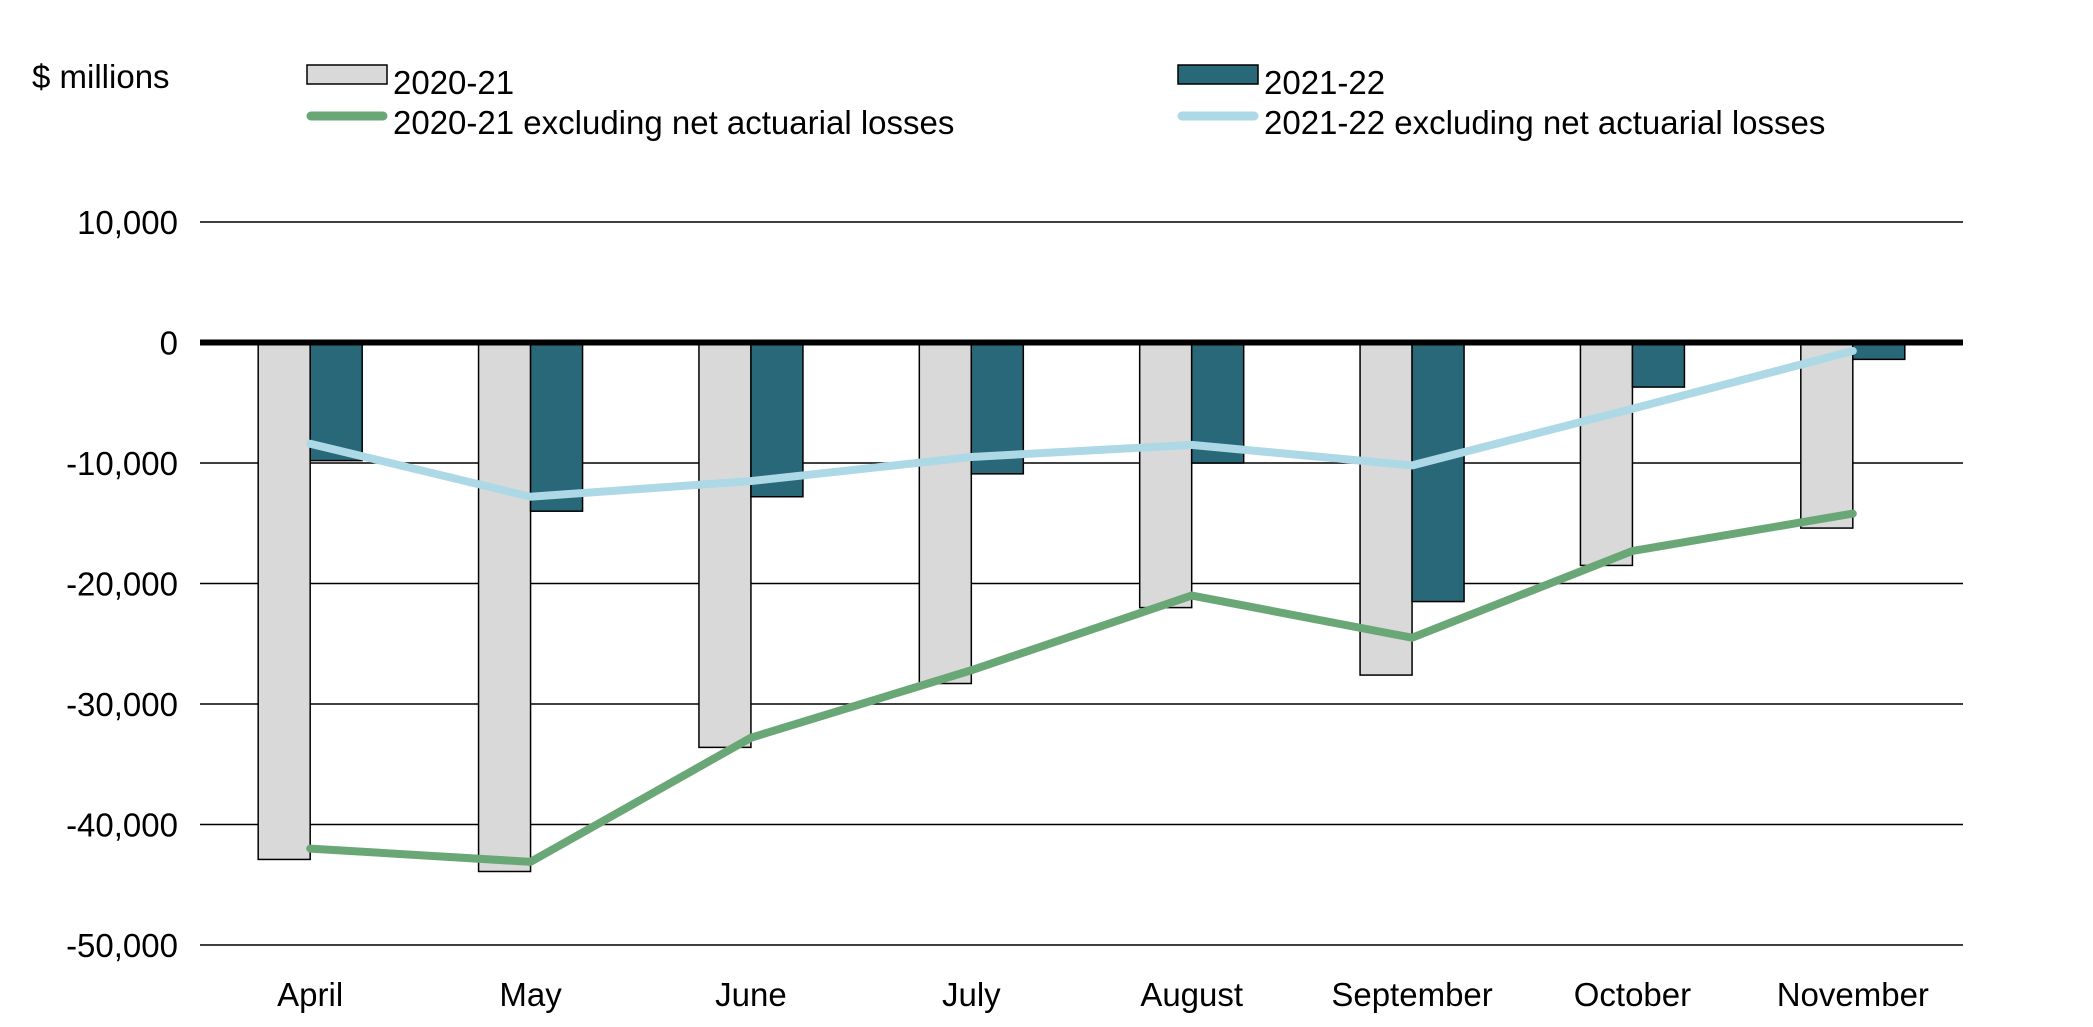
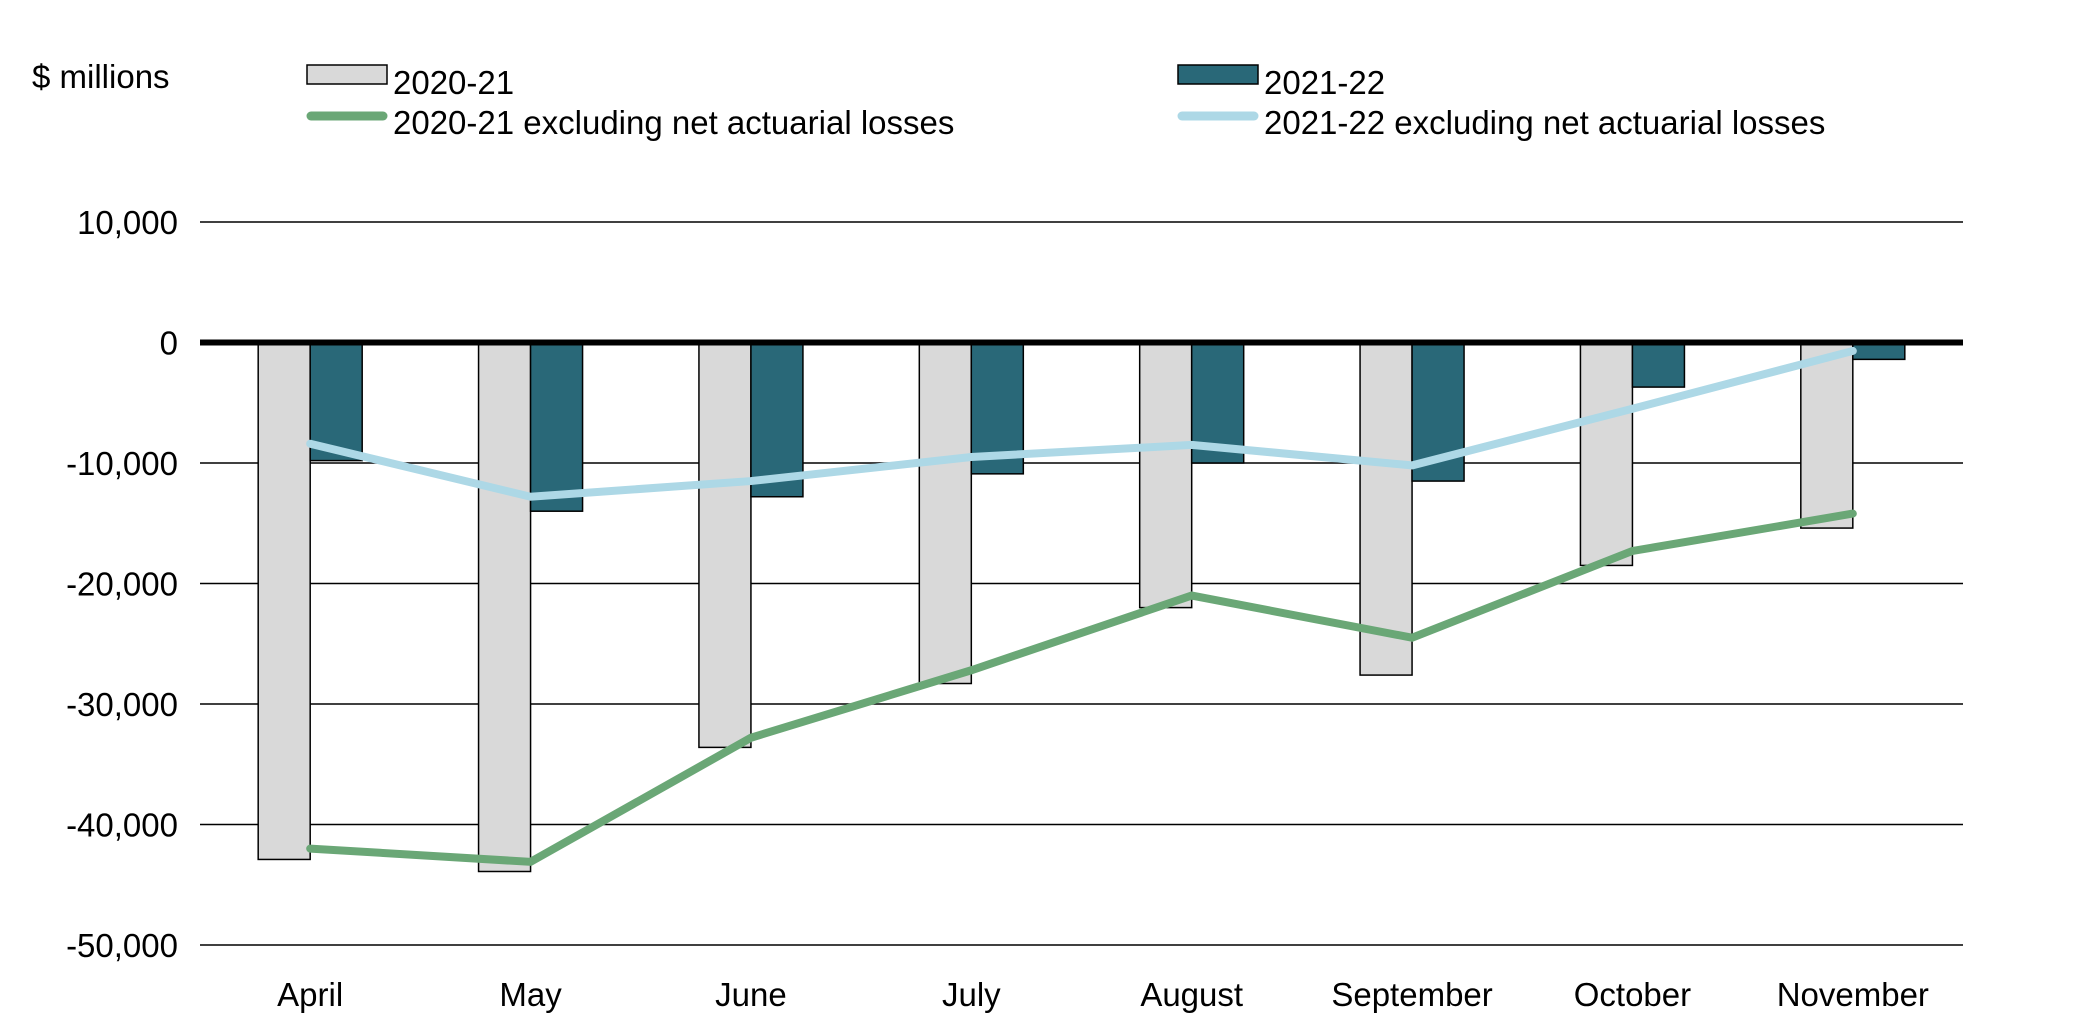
2021-22/September: -21500 -> -11500
